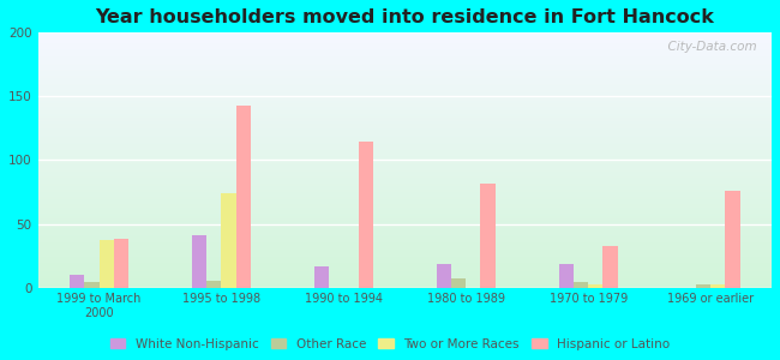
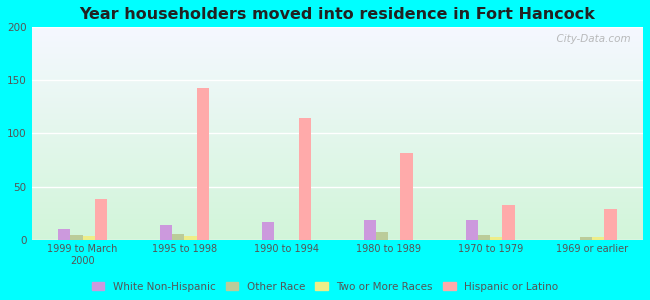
Two or More Races/1999 to March 2000: 37 -> 3
White Non-Hispanic/1995 to 1998: 41 -> 14
Two or More Races/1995 to 1998: 74 -> 3
Hispanic or Latino/1969 or earlier: 76 -> 29
